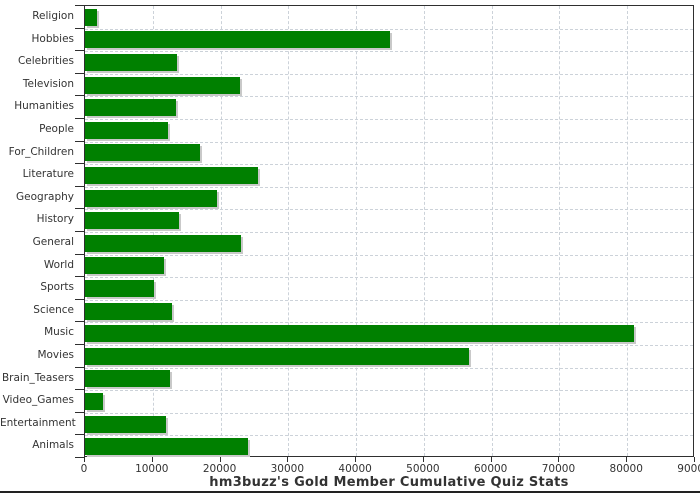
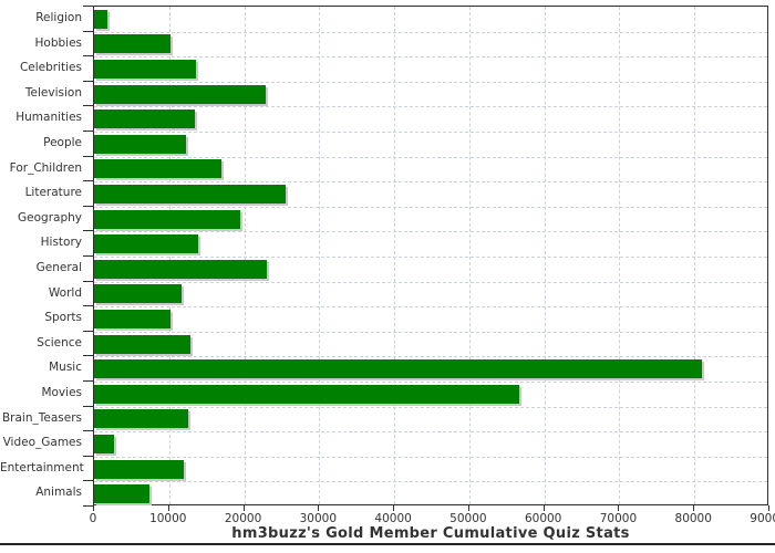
Hobbies: 45000 -> 10000
Animals: 24000 -> 7000
